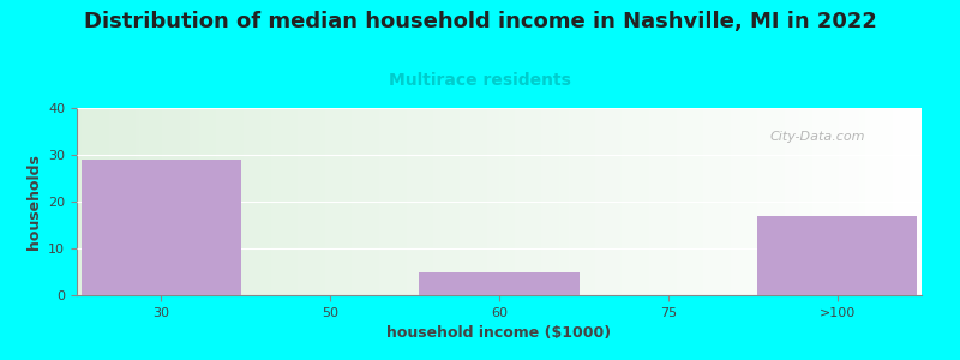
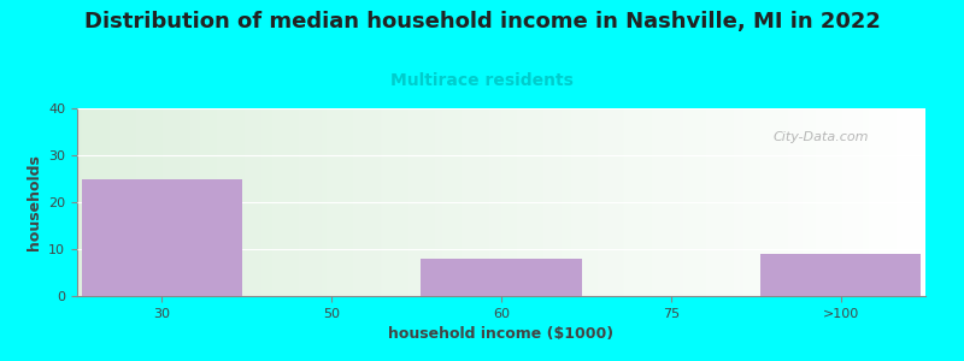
30: 29 -> 25
60: 5 -> 8
>100: 17 -> 9
